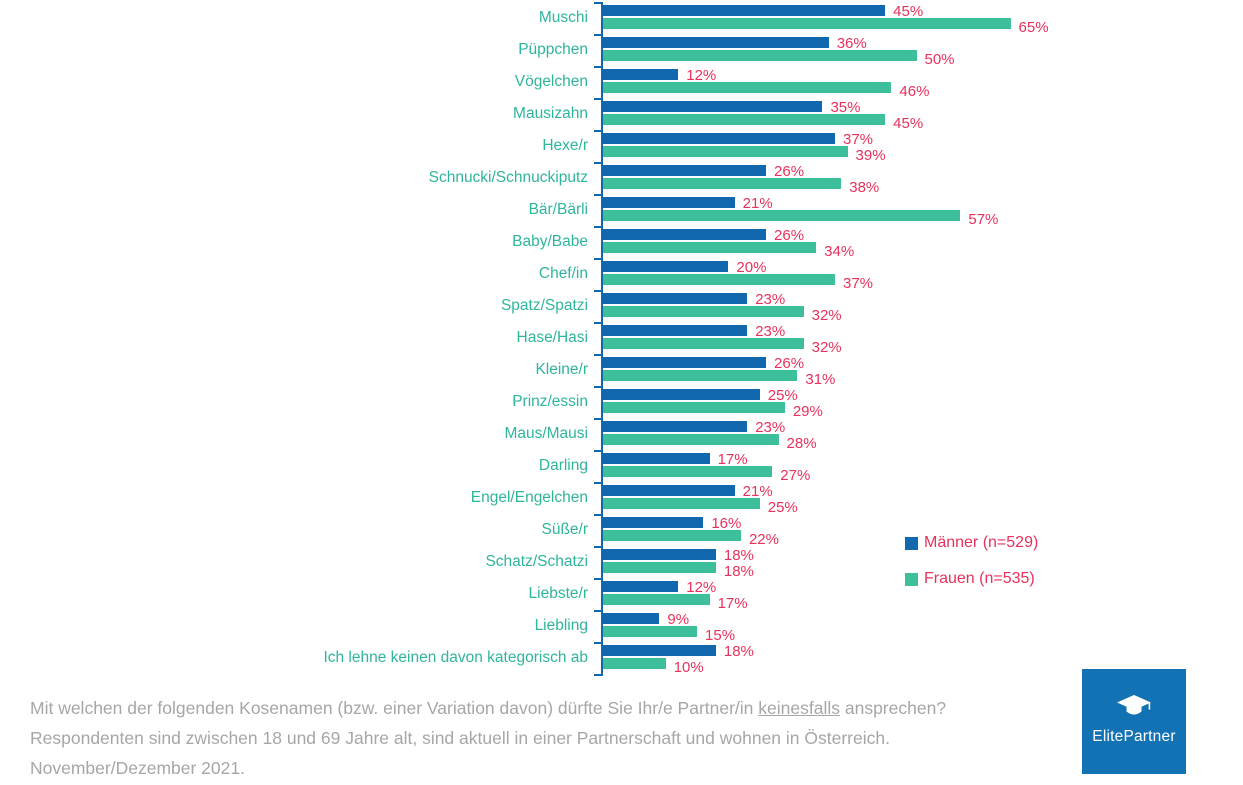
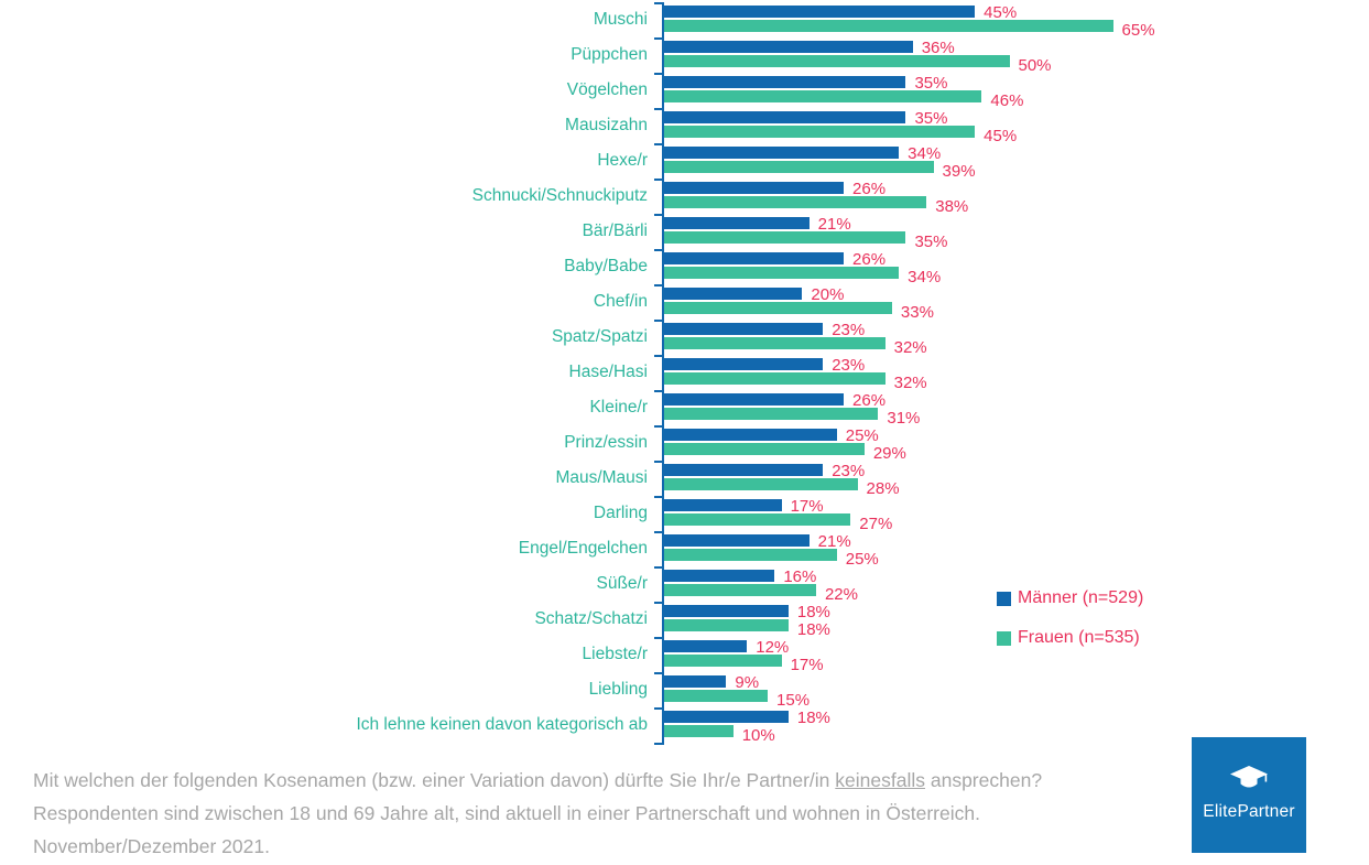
Männer (n=529)/Vögelchen: 12% -> 35%
Männer (n=529)/Hexe/r: 37% -> 34%
Frauen (n=535)/Bär/Bärli: 57% -> 35%
Frauen (n=535)/Chef/in: 37% -> 33%
